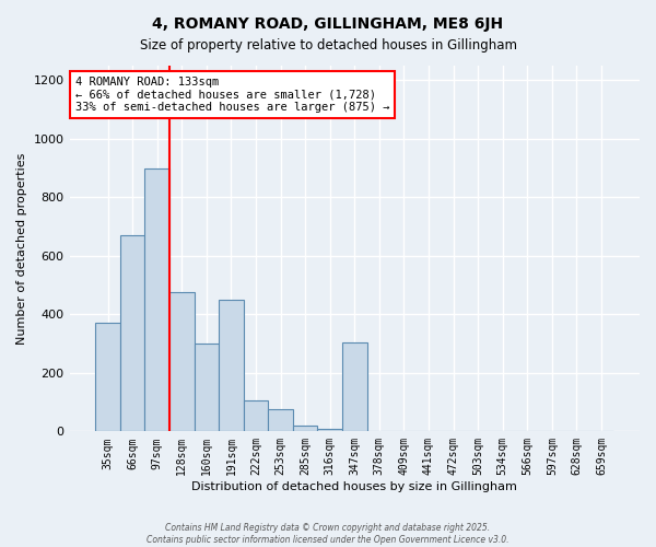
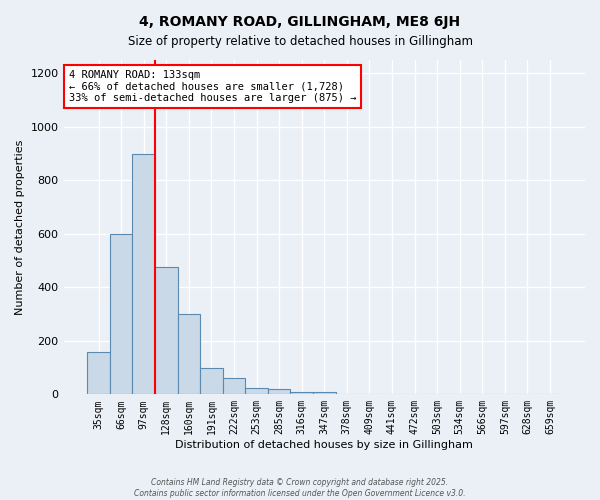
35sqm: 370 -> 160
66sqm: 670 -> 600
191sqm: 450 -> 100
222sqm: 105 -> 60
253sqm: 75 -> 25
347sqm: 305 -> 8
